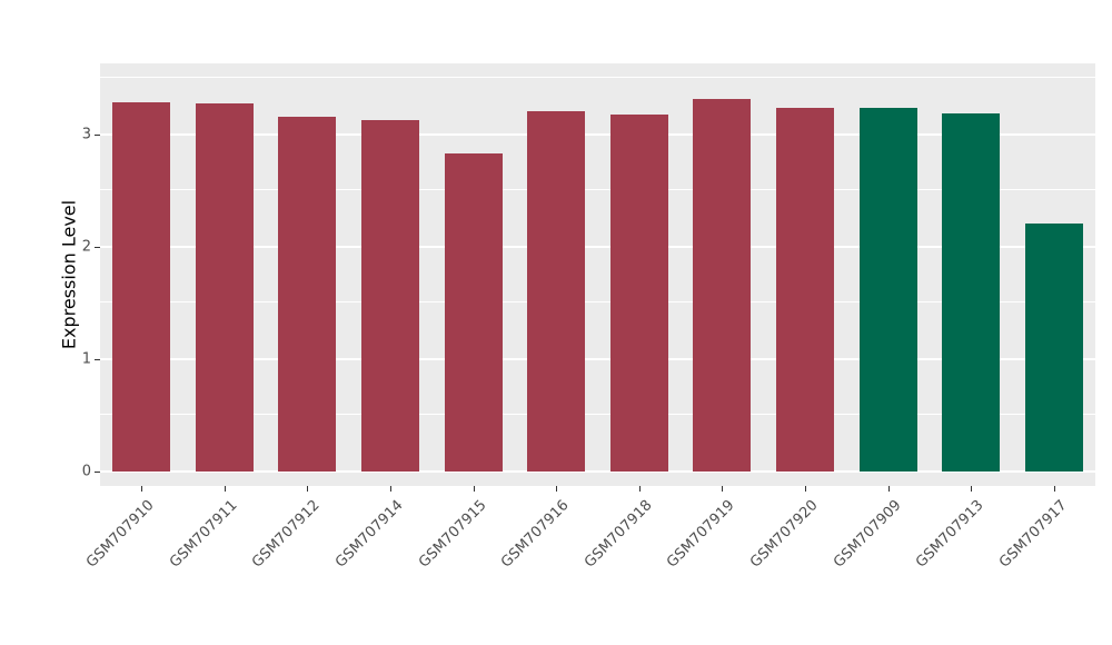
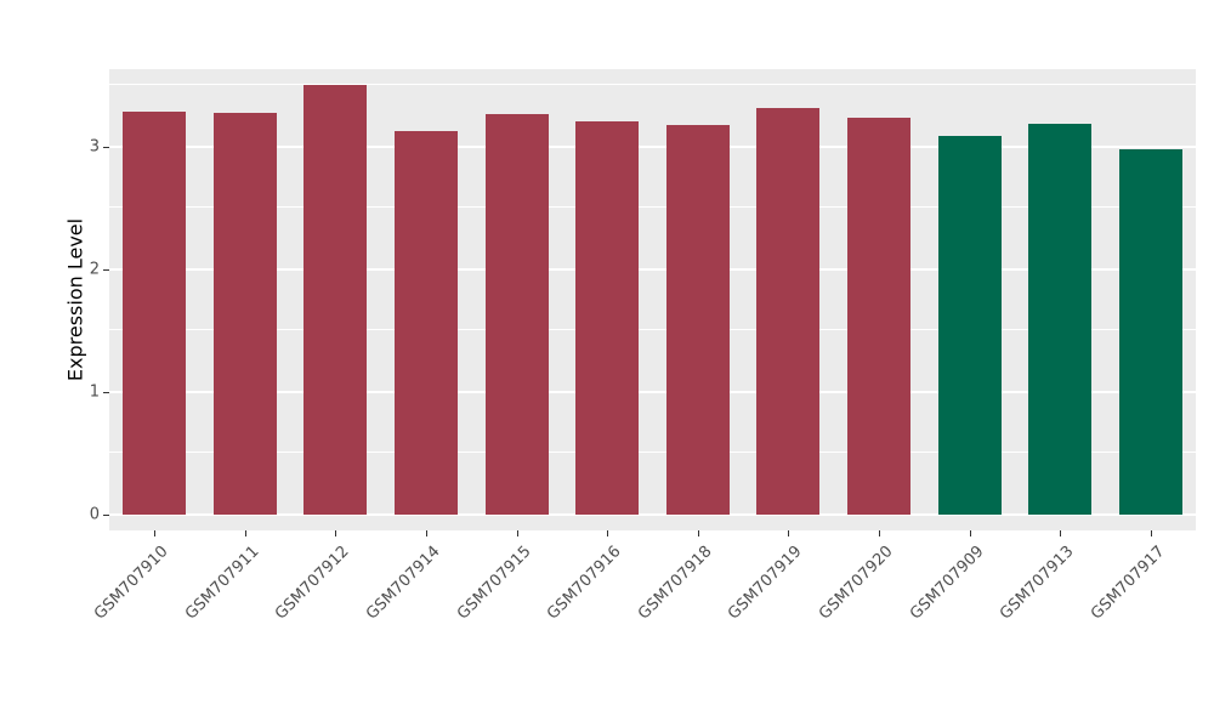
GSM707912: 3.16 -> 3.50
GSM707915: 2.83 -> 3.26
GSM707909: 3.23 -> 3.09
GSM707917: 2.21 -> 2.98
